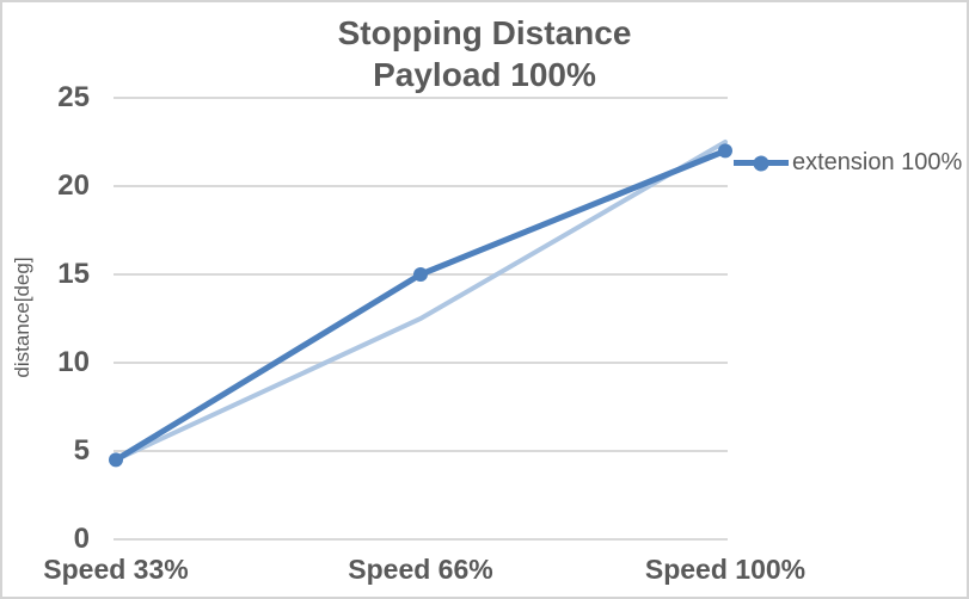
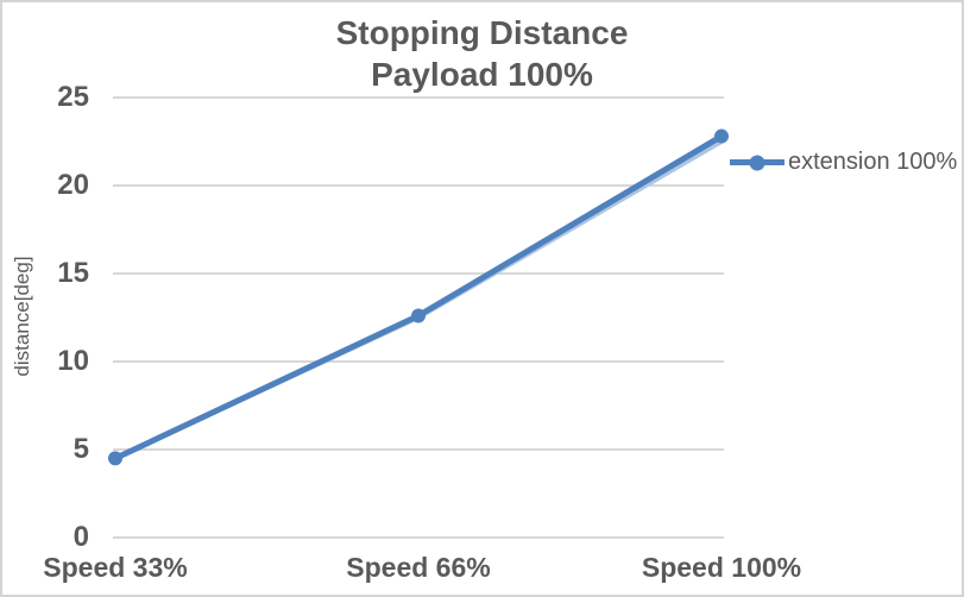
Speed 66%: 15.0 -> 12.6
Speed 100%: 22.0 -> 22.8
